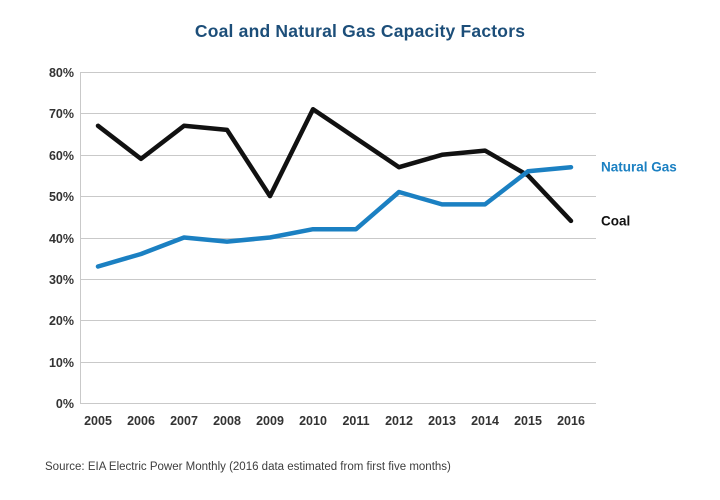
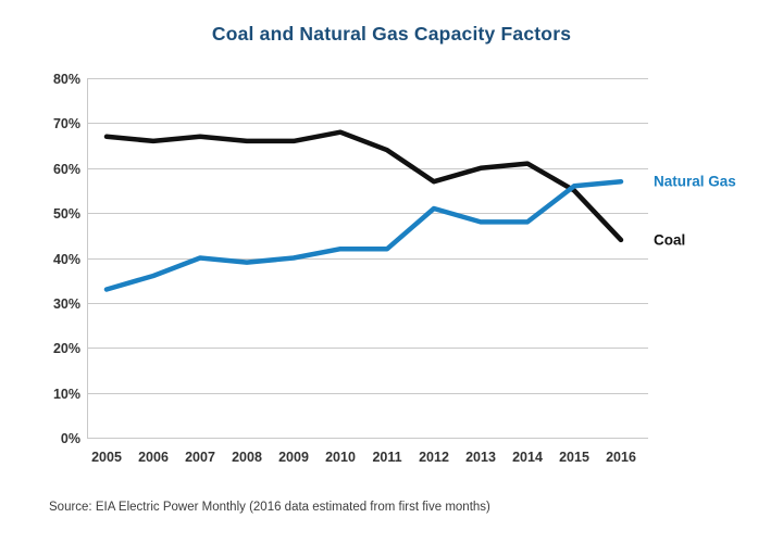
Coal/2006: 59% -> 66%
Coal/2009: 50% -> 66%
Coal/2010: 71% -> 68%
